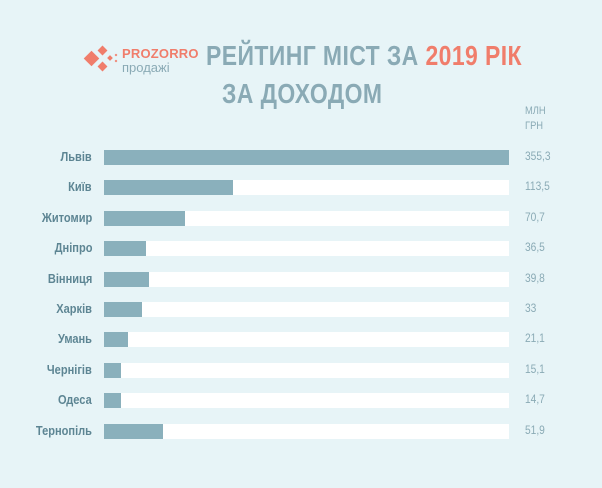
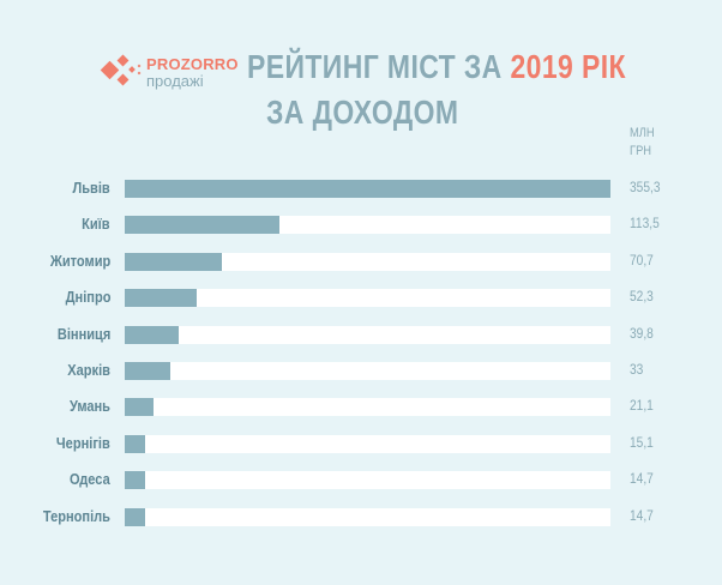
Дніпро: 36,5 -> 52,3
Тернопіль: 51,9 -> 14,7
